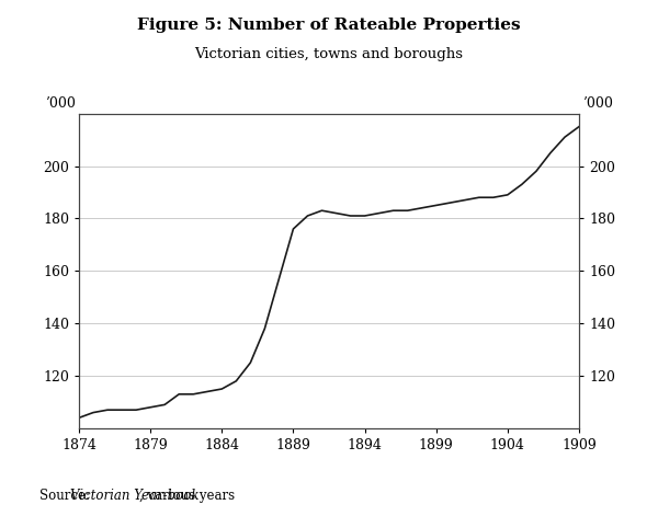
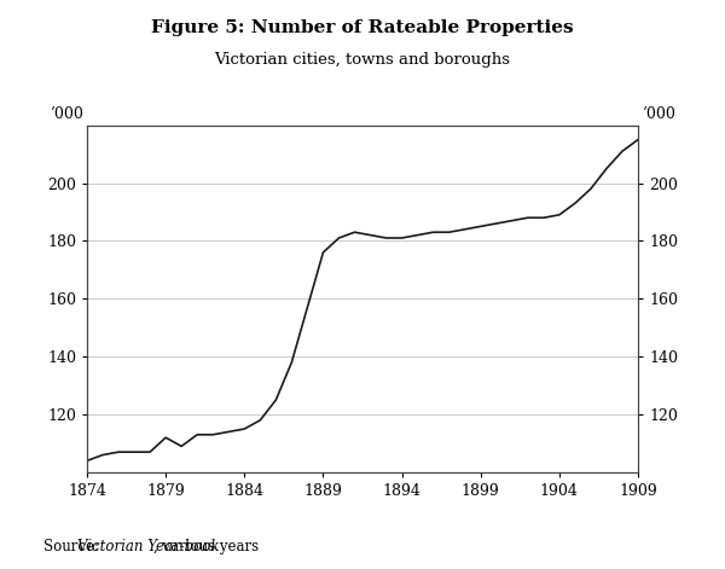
1879: 108 -> 112
